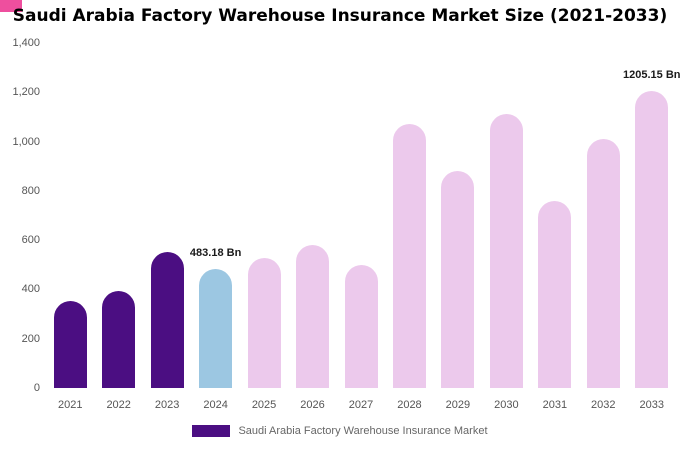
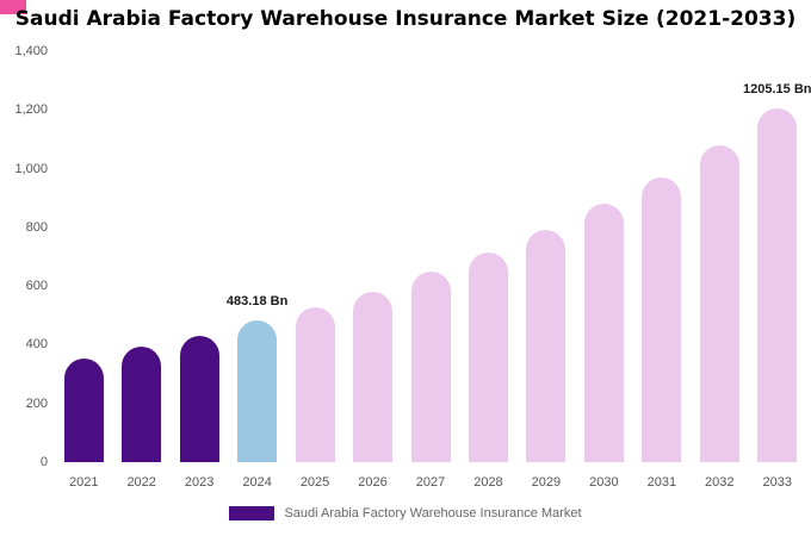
2023: 550 -> 430
2027: 500 -> 650
2028: 1070 -> 720
2029: 880 -> 790
2030: 1110 -> 880
2031: 760 -> 970
2032: 1010 -> 1080
